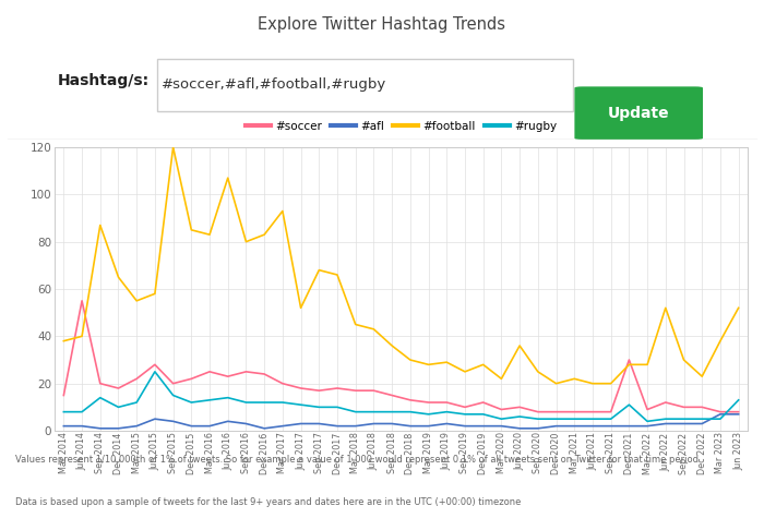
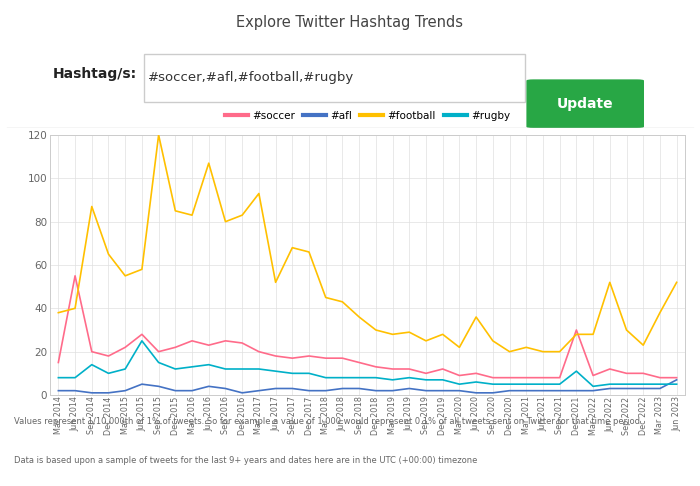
#afl/Mar 2023: 7 -> 3
#rugby/Jun 2023: 13 -> 5
